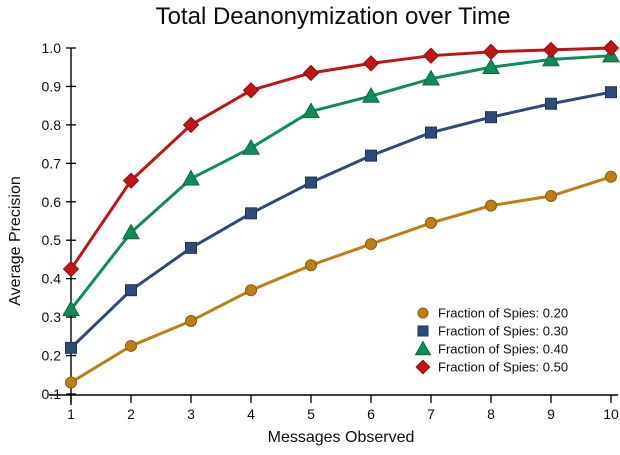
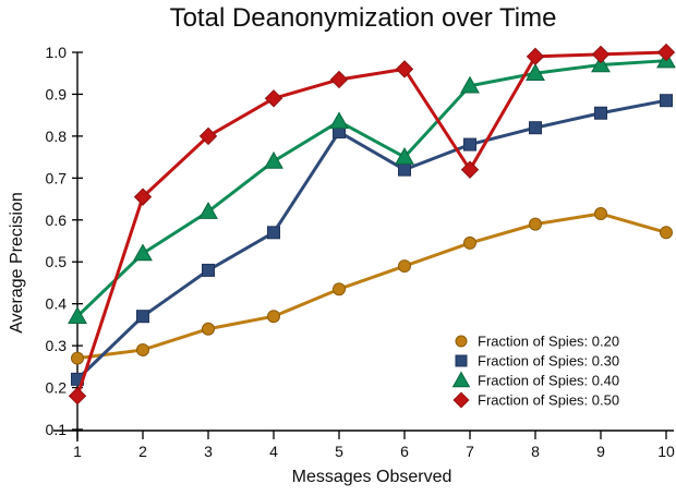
Fraction of Spies: 0.20/1: 0.13 -> 0.27
Fraction of Spies: 0.40/1: 0.32 -> 0.37
Fraction of Spies: 0.50/1: 0.42 -> 0.18
Fraction of Spies: 0.20/2: 0.23 -> 0.29
Fraction of Spies: 0.20/3: 0.29 -> 0.34
Fraction of Spies: 0.40/3: 0.66 -> 0.62
Fraction of Spies: 0.30/5: 0.65 -> 0.81
Fraction of Spies: 0.40/6: 0.88 -> 0.75
Fraction of Spies: 0.50/7: 0.98 -> 0.72
Fraction of Spies: 0.20/10: 0.67 -> 0.57
